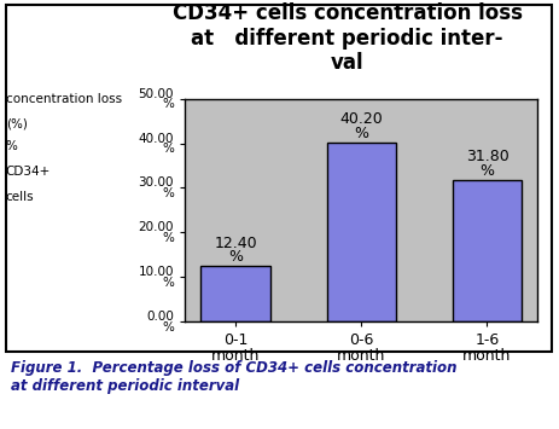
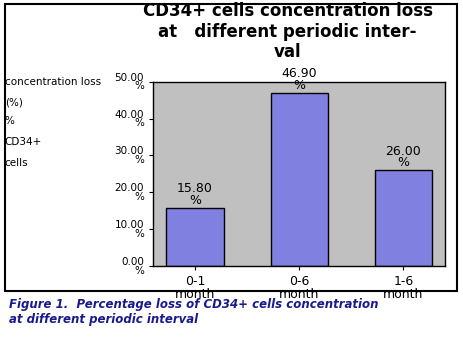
0-1 month: 12.40 -> 15.80
0-6 month: 40.20 -> 46.90
1-6 month: 31.80 -> 26.00
